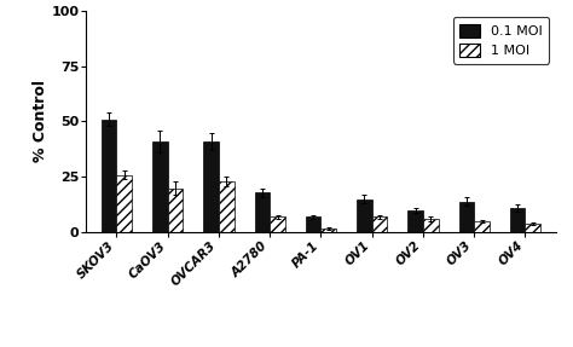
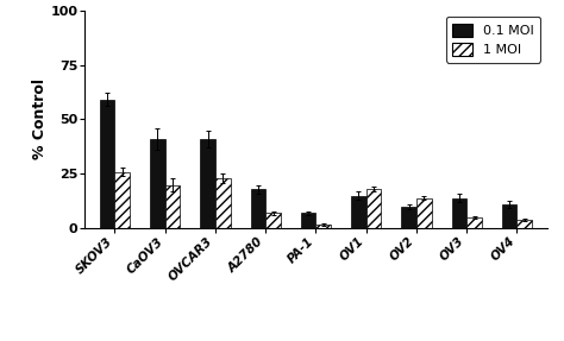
0.1 MOI/SKOV3: 51 -> 59
1 MOI/OV1: 7 -> 18
1 MOI/OV2: 6 -> 14
